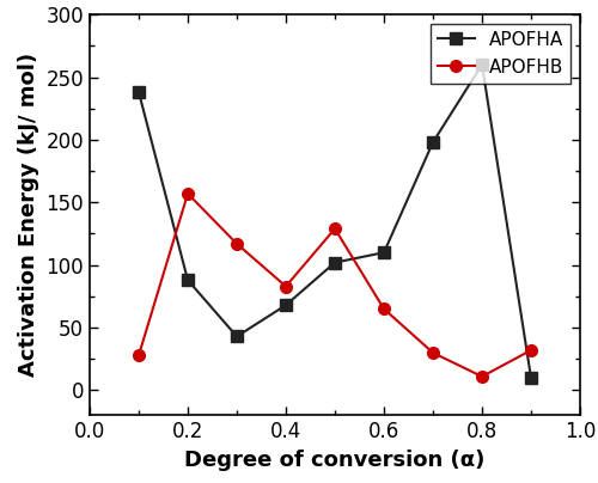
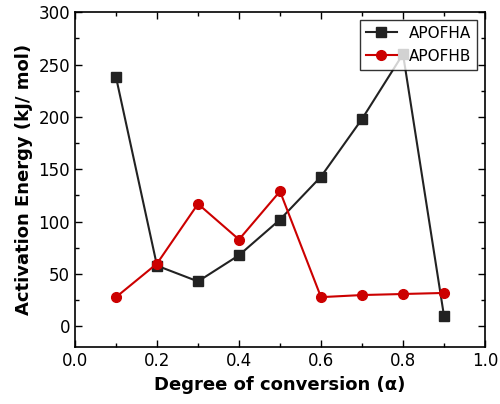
APOFHA/0.2: 88 -> 58
APOFHB/0.2: 157 -> 60
APOFHA/0.6: 110 -> 143
APOFHB/0.6: 65 -> 28
APOFHB/0.8: 11 -> 31
